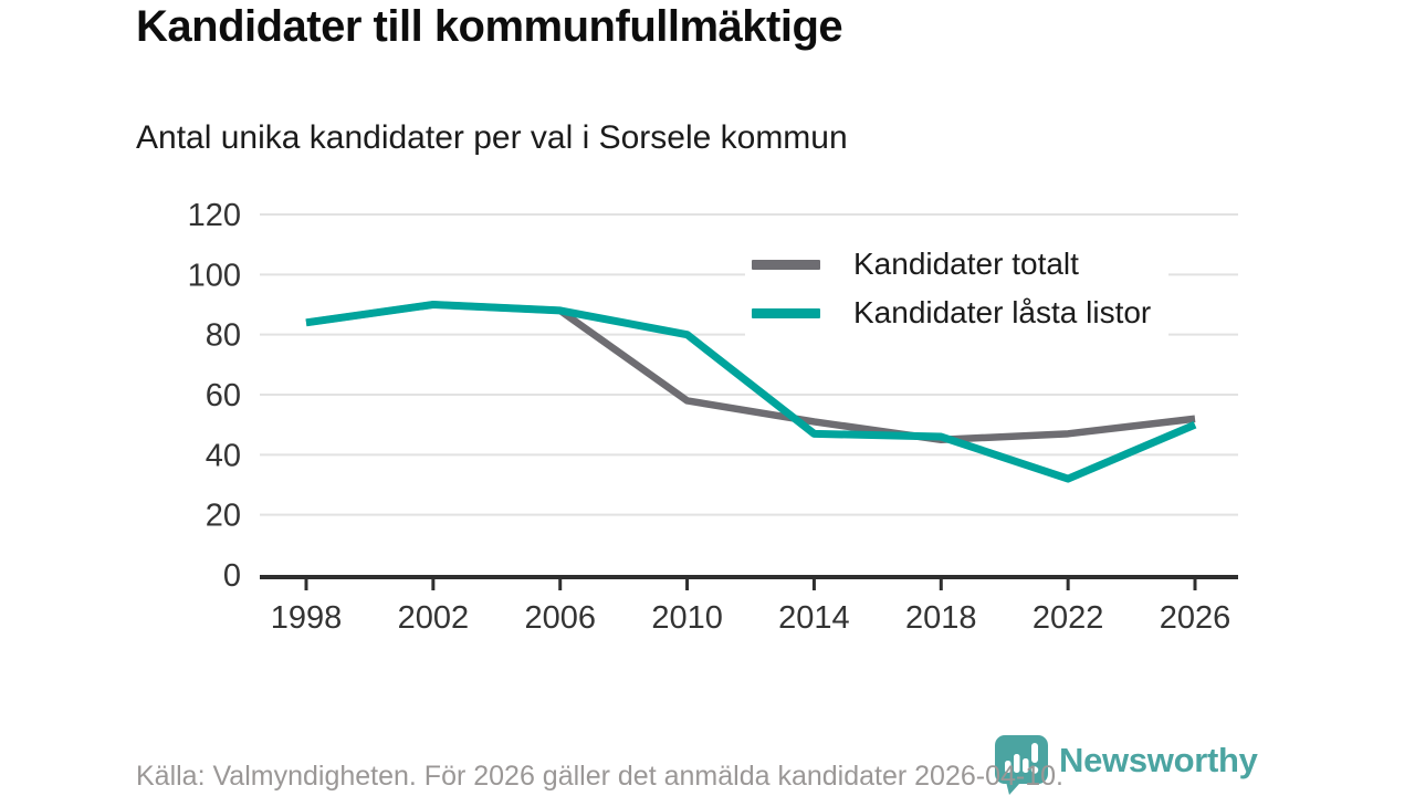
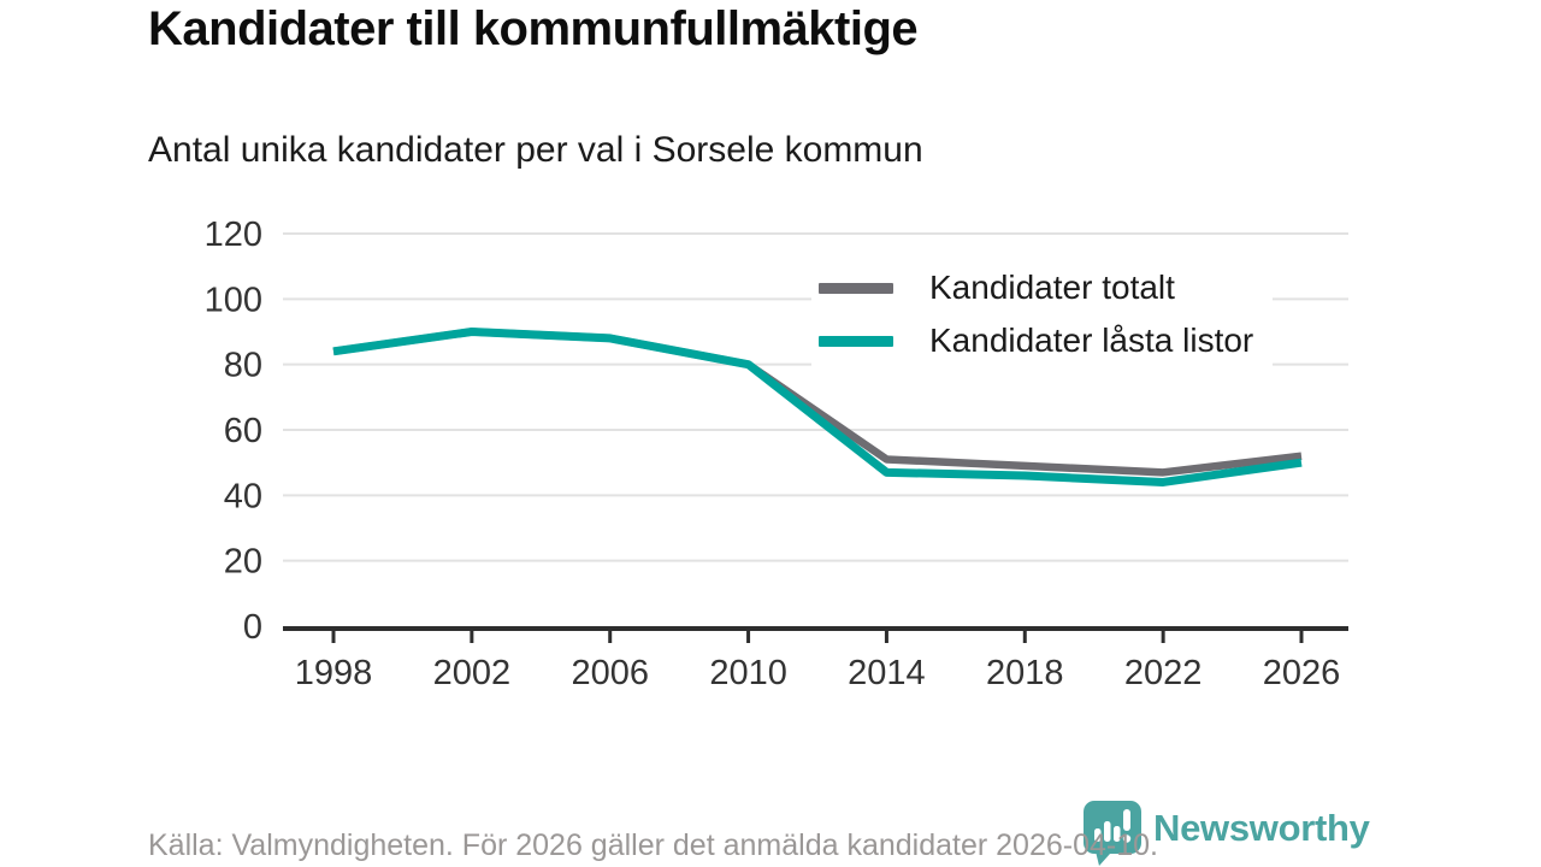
Kandidater totalt/2010: 58 -> 80
Kandidater totalt/2018: 45 -> 49
Kandidater låsta listor/2022: 32 -> 44
